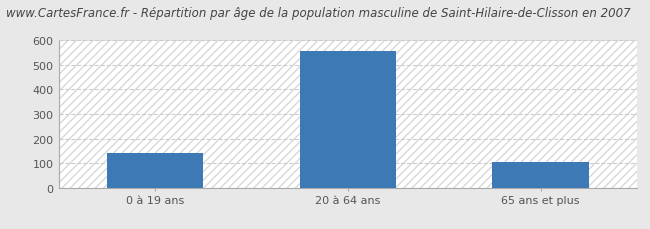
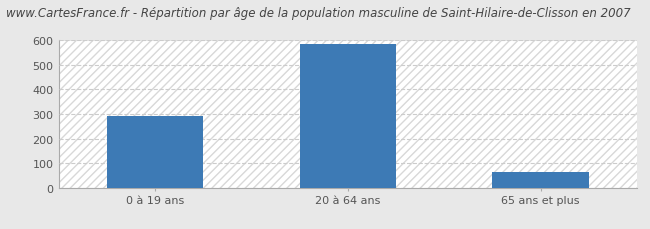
0 à 19 ans: 140 -> 290
20 à 64 ans: 555 -> 585
65 ans et plus: 105 -> 65
